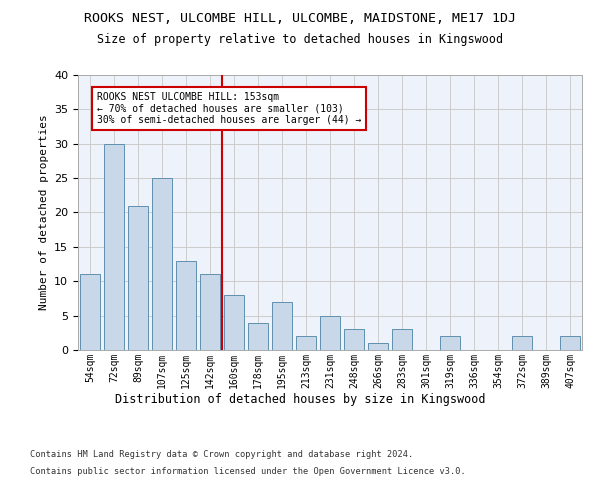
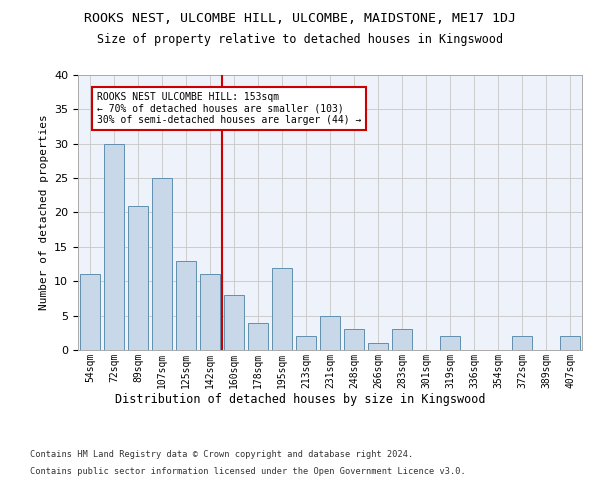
195sqm: 7 -> 12
